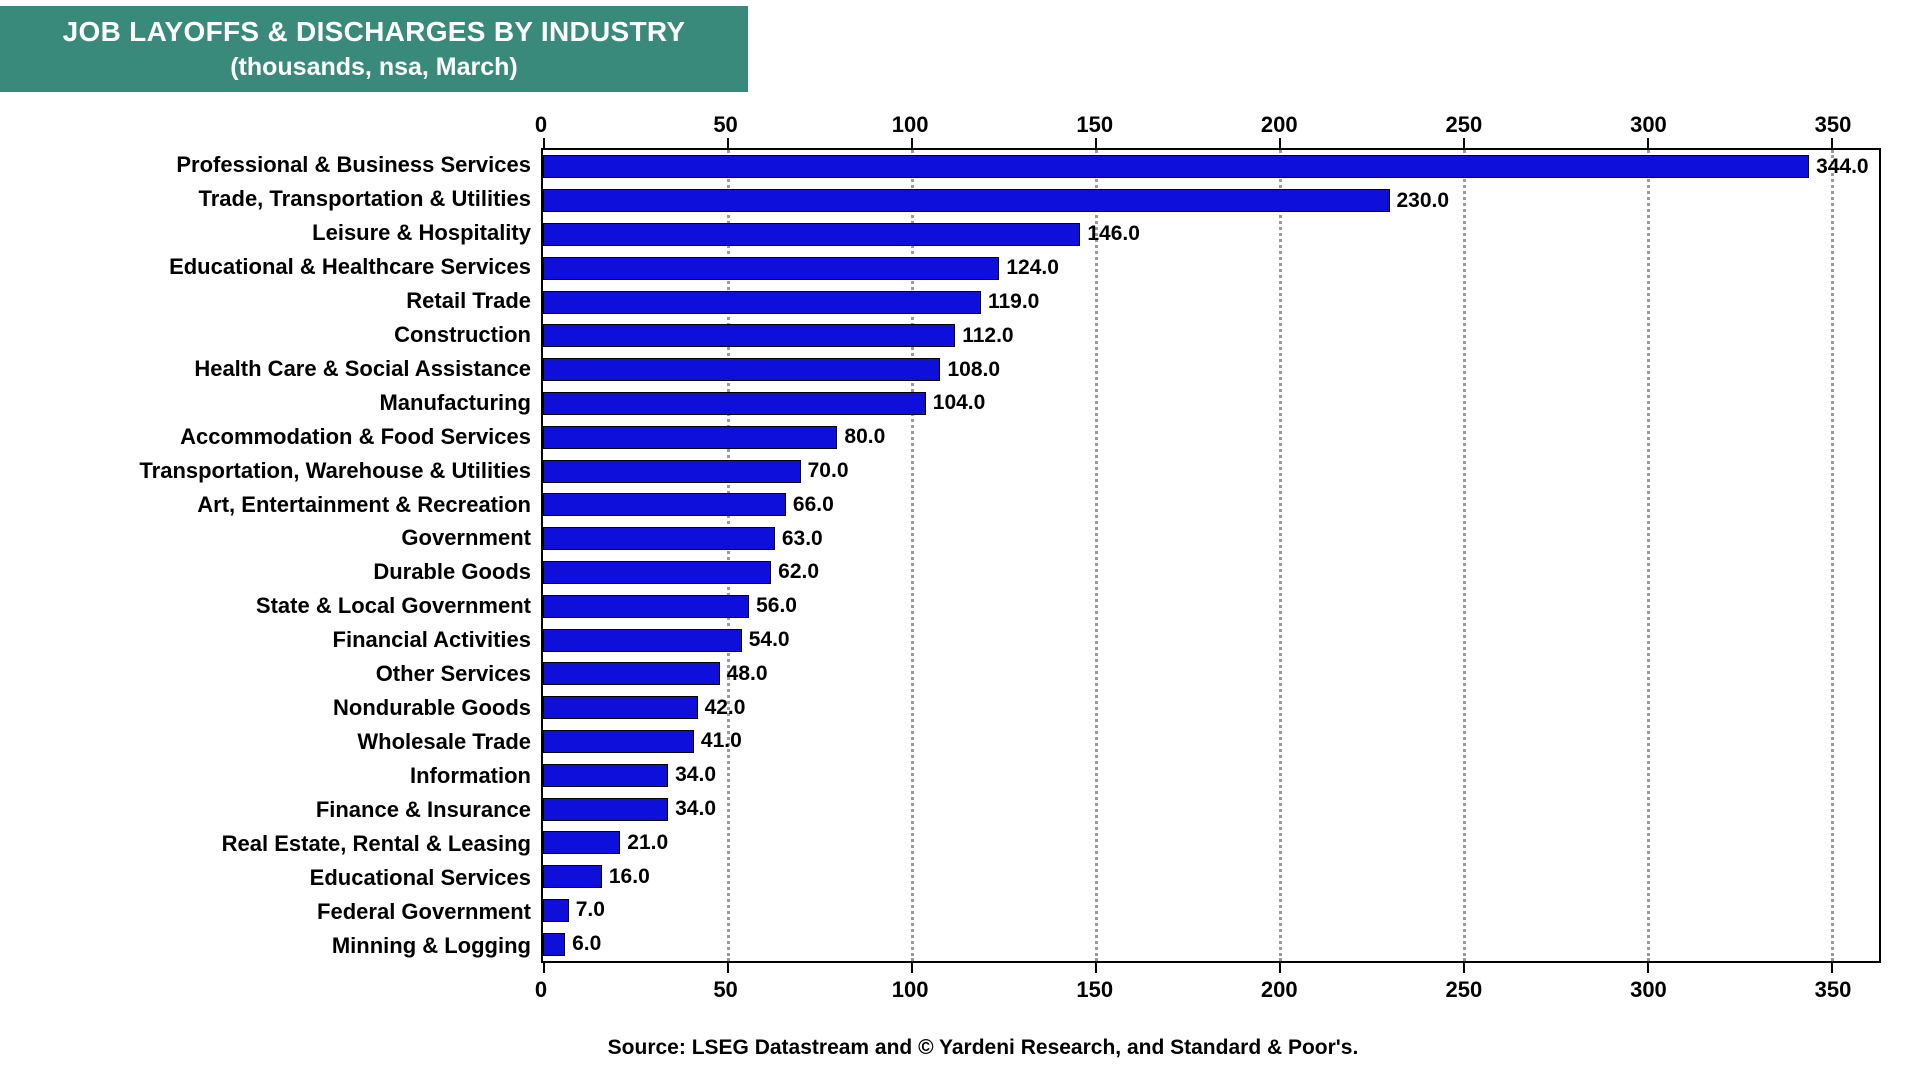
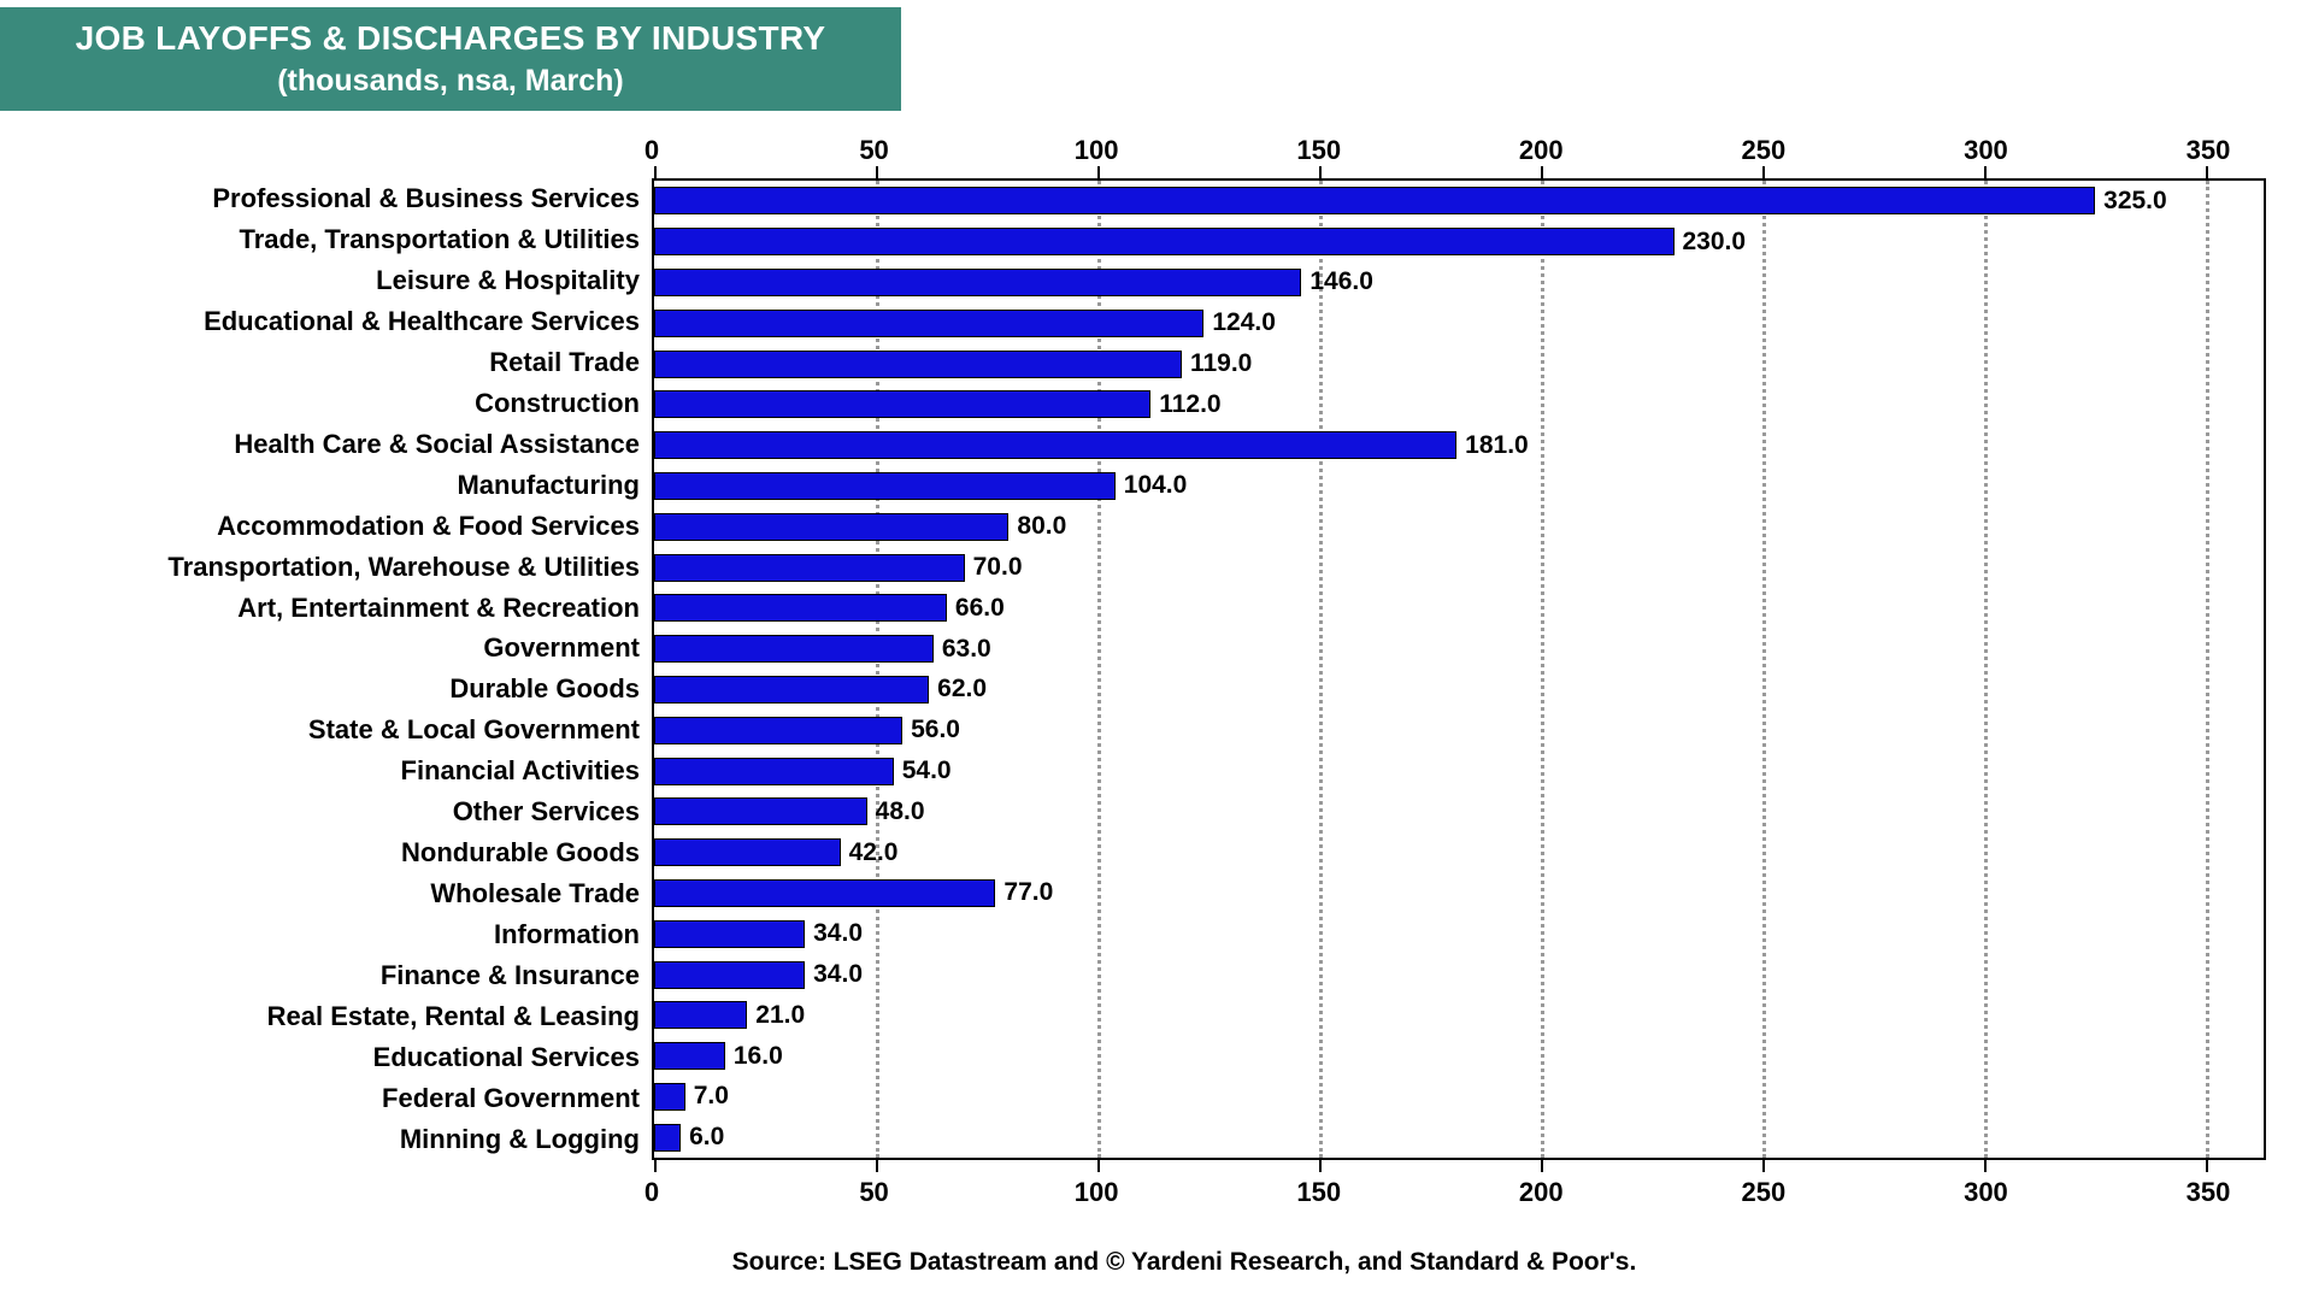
Professional & Business Services: 344.0 -> 325.0
Health Care & Social Assistance: 108.0 -> 181.0
Wholesale Trade: 41.0 -> 77.0
